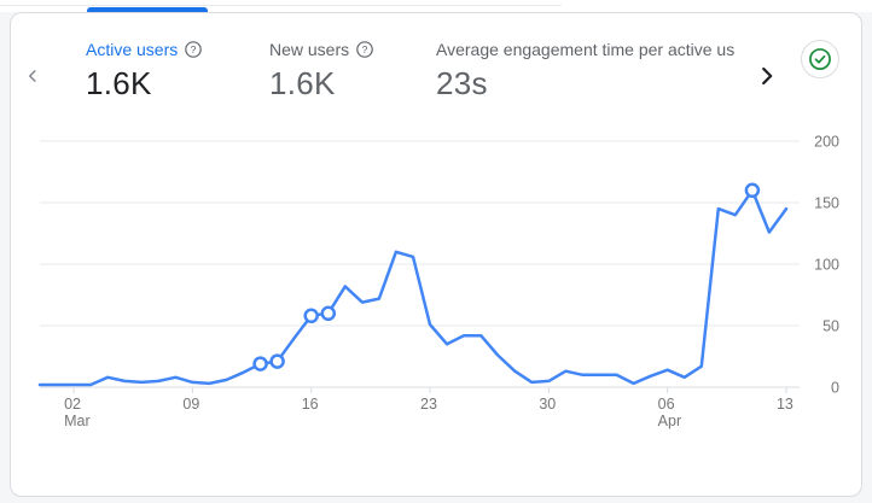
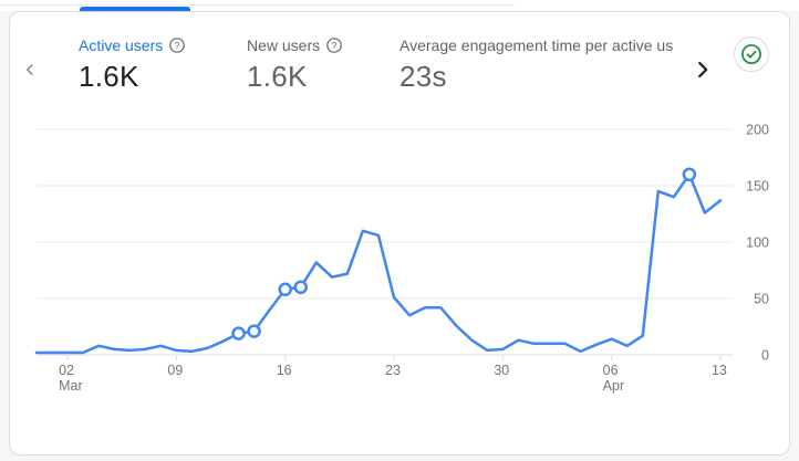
Apr 13: 145 -> 137
